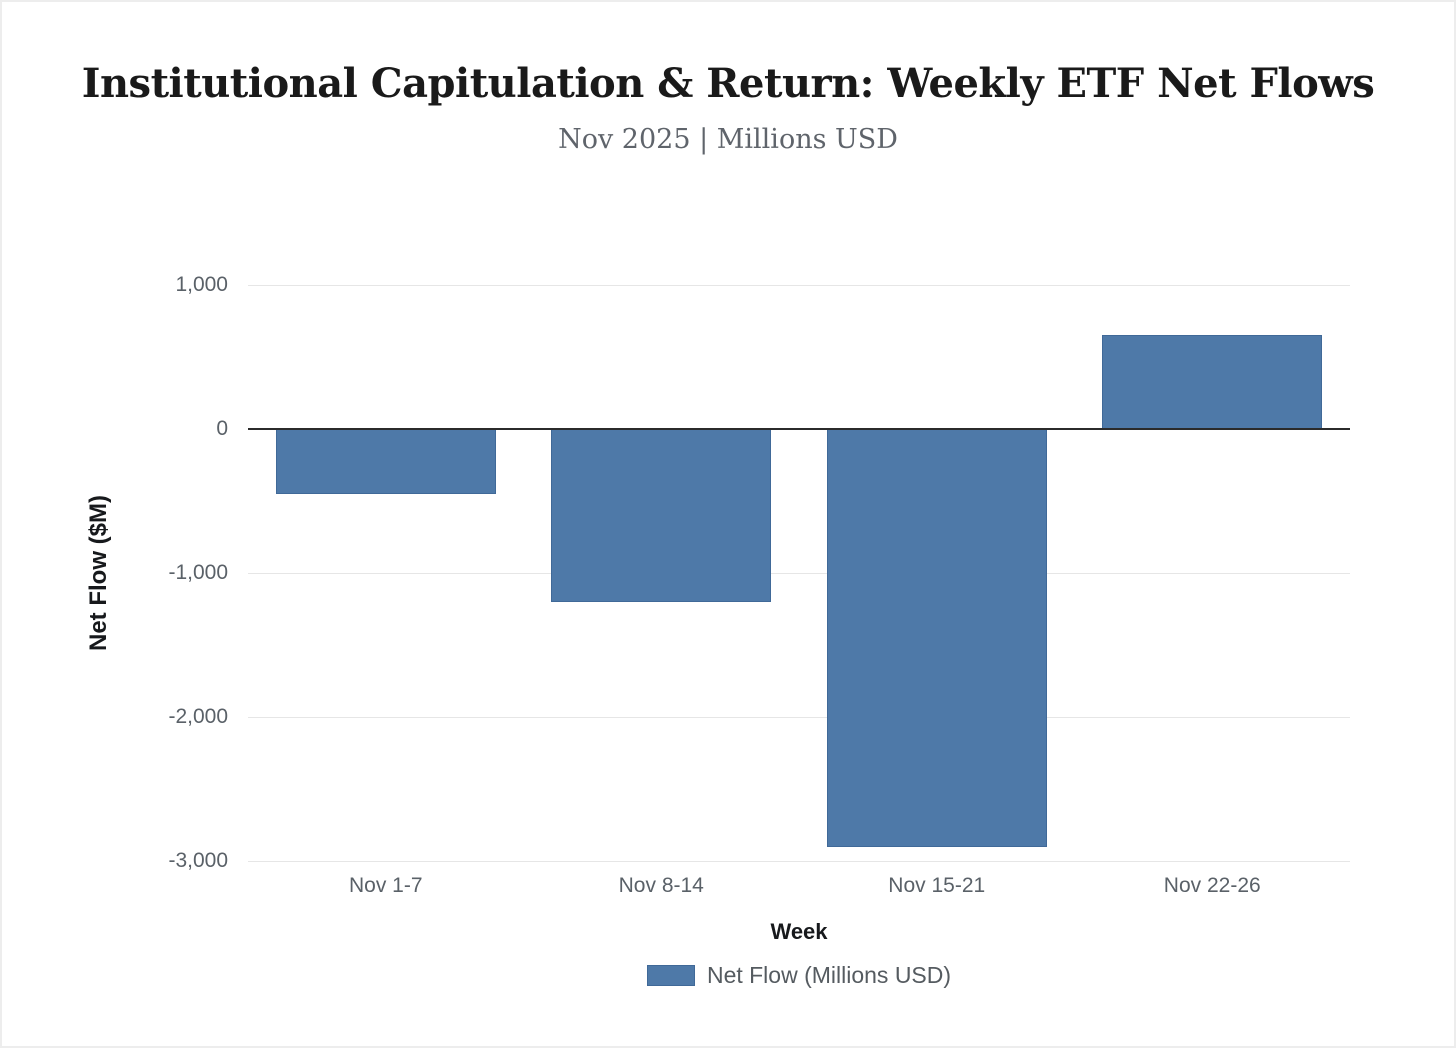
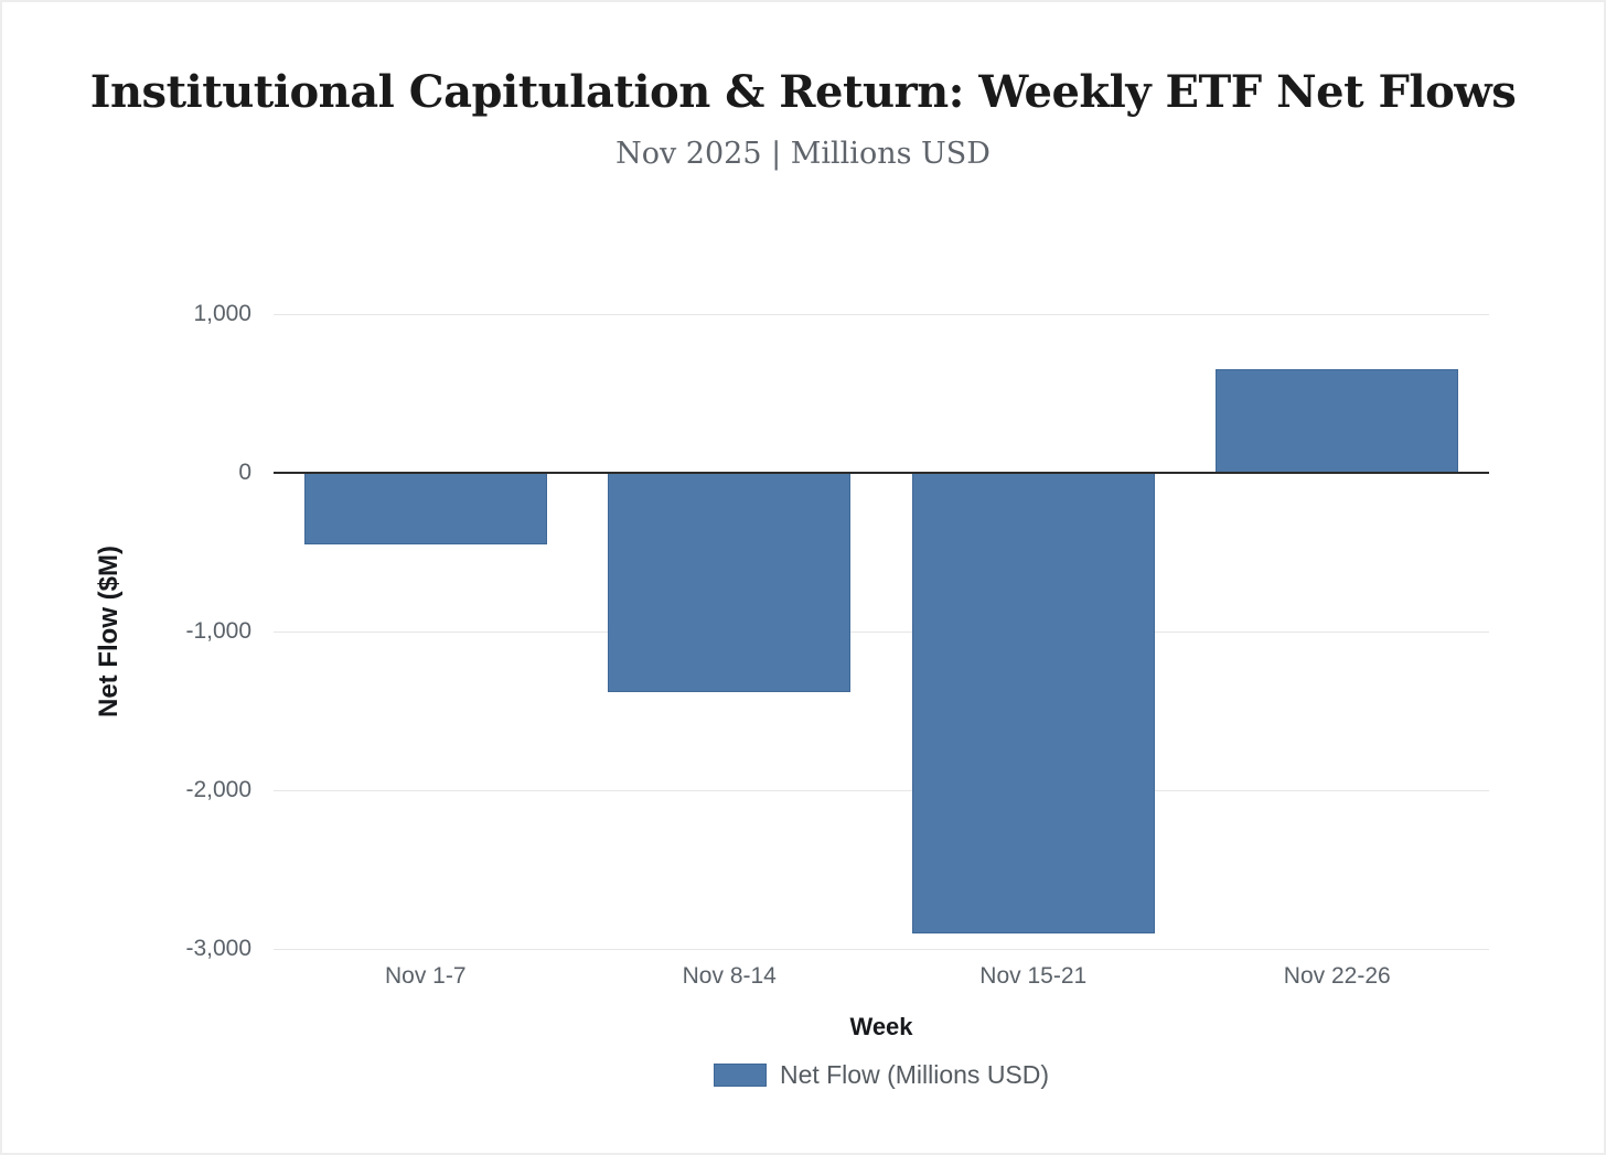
Nov 8-14: -1200 -> -1380
